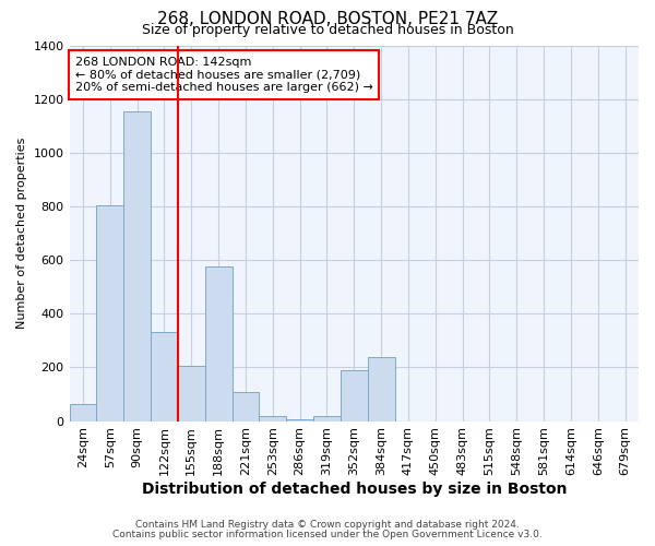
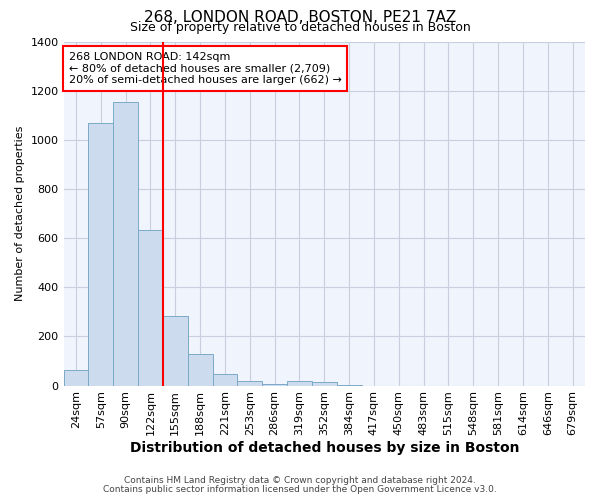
57sqm: 805 -> 1070
122sqm: 330 -> 635
155sqm: 205 -> 285
188sqm: 575 -> 130
221sqm: 110 -> 48
352sqm: 190 -> 15
384sqm: 240 -> 3
